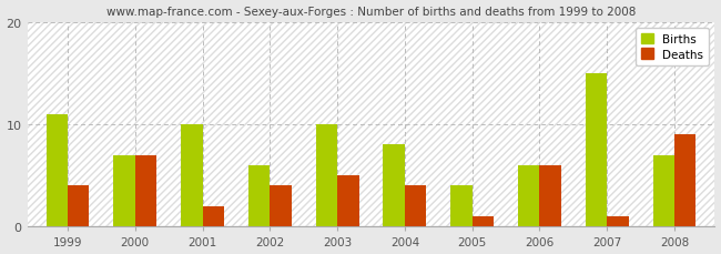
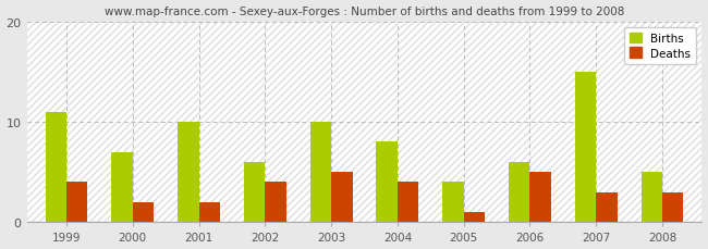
Deaths/2000: 7 -> 2
Deaths/2006: 6 -> 5
Deaths/2007: 1 -> 3
Births/2008: 7 -> 5
Deaths/2008: 9 -> 3
